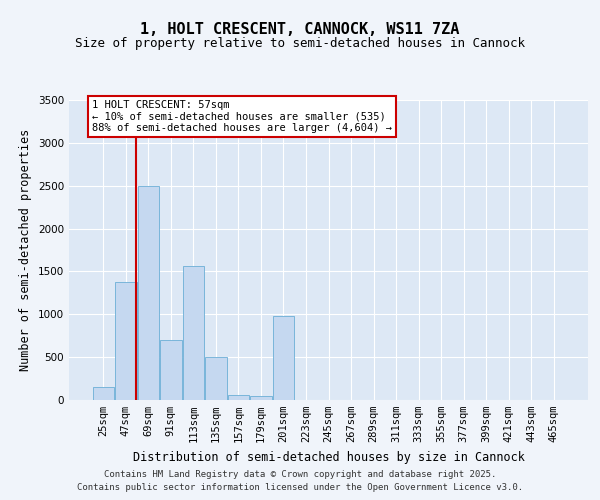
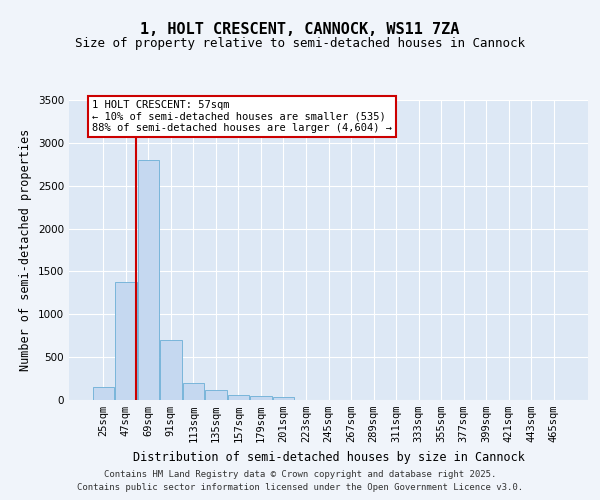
69sqm: 2500 -> 2800
113sqm: 1560 -> 200
135sqm: 500 -> 120
201sqm: 980 -> 30
